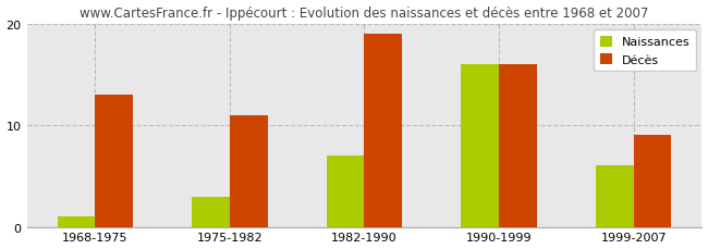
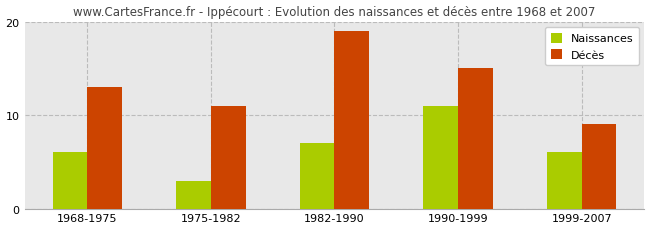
Naissances/1968-1975: 1 -> 6
Naissances/1990-1999: 16 -> 11
Décès/1990-1999: 16 -> 15
